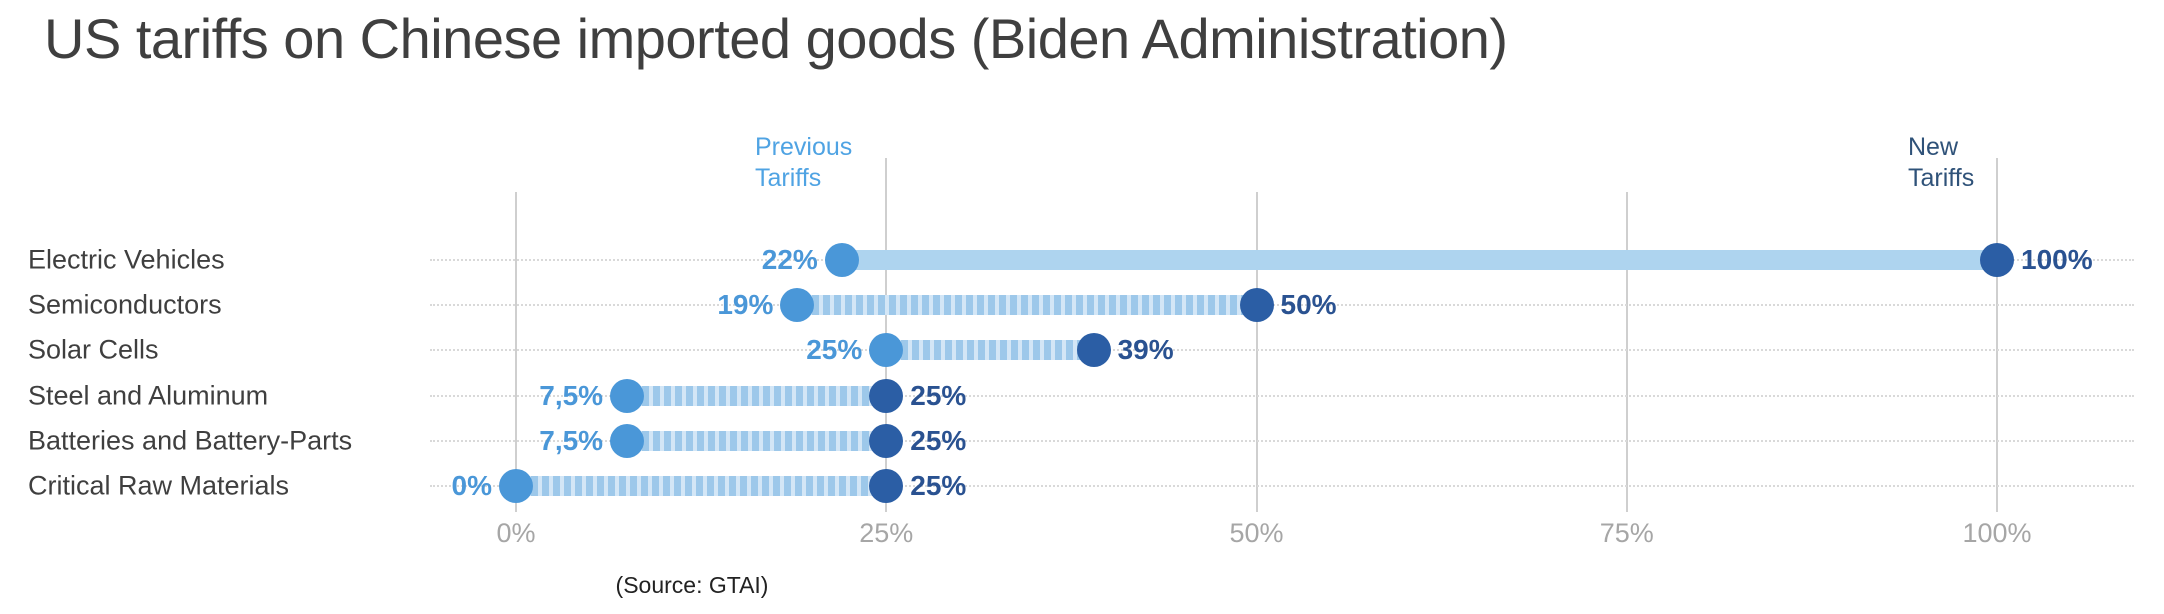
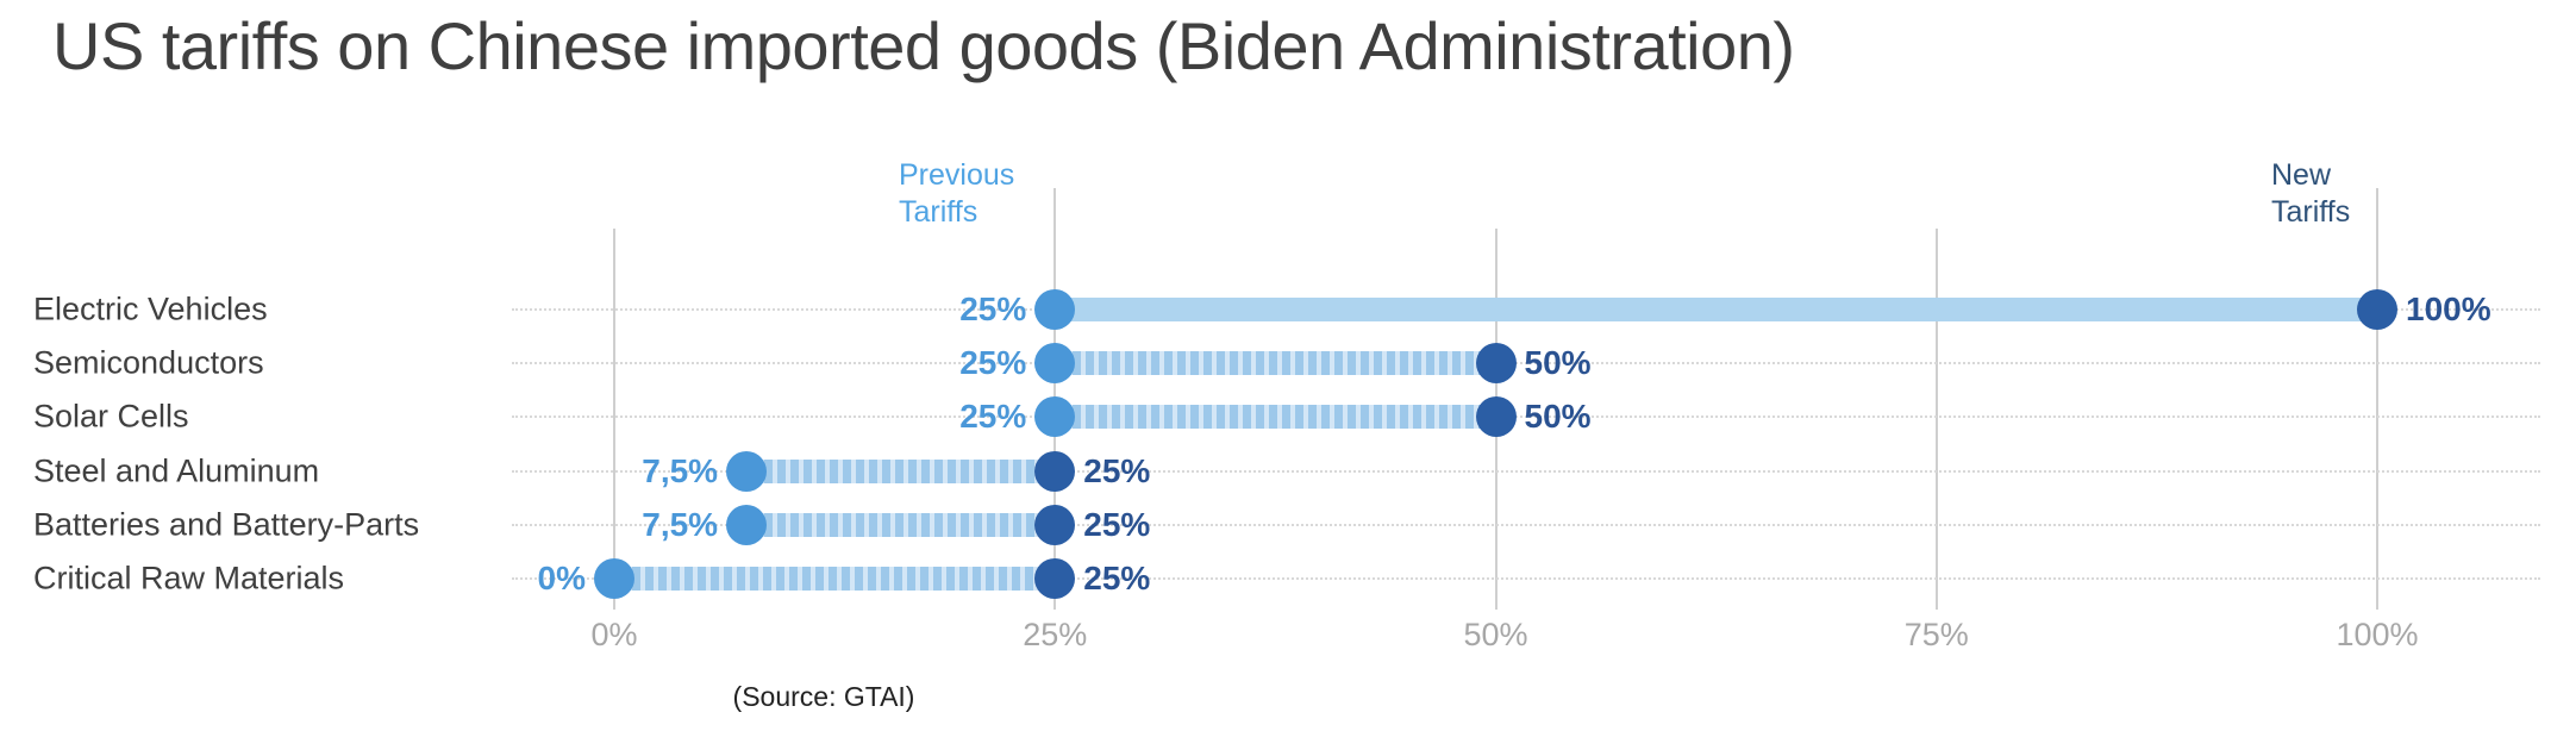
Previous Tariffs/Electric Vehicles: 22% -> 25%
Previous Tariffs/Semiconductors: 19% -> 25%
New Tariffs/Solar Cells: 39% -> 50%
